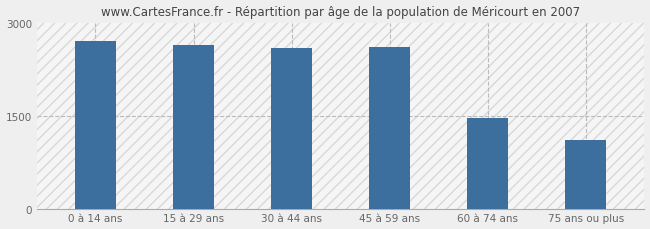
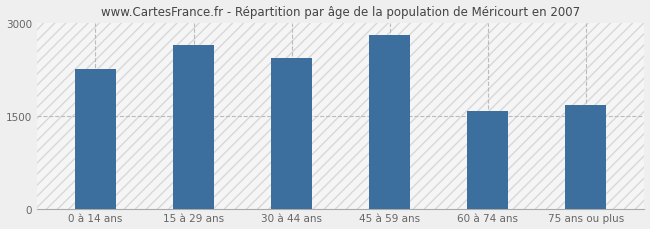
0 à 14 ans: 2710 -> 2260
30 à 44 ans: 2590 -> 2440
45 à 59 ans: 2610 -> 2800
60 à 74 ans: 1460 -> 1580
75 ans ou plus: 1110 -> 1680
